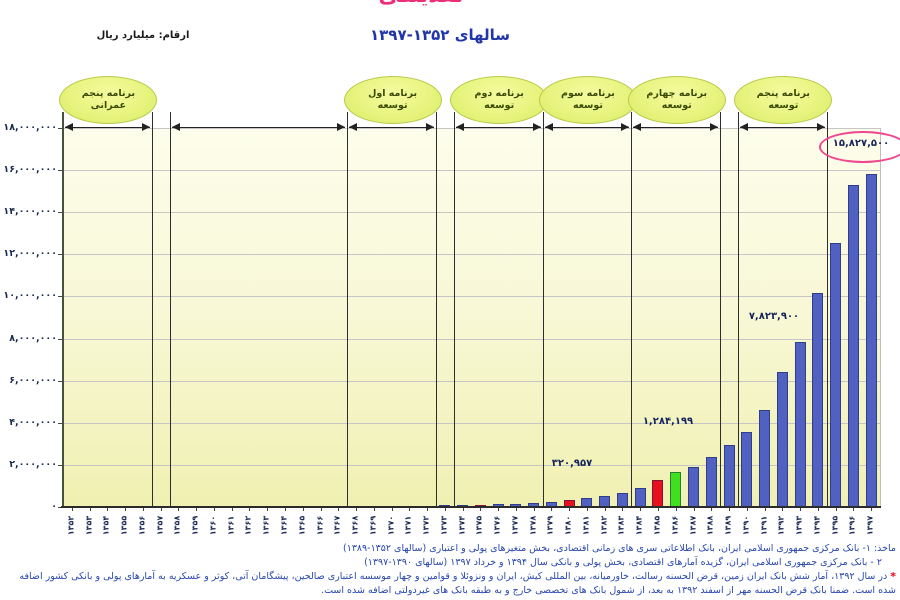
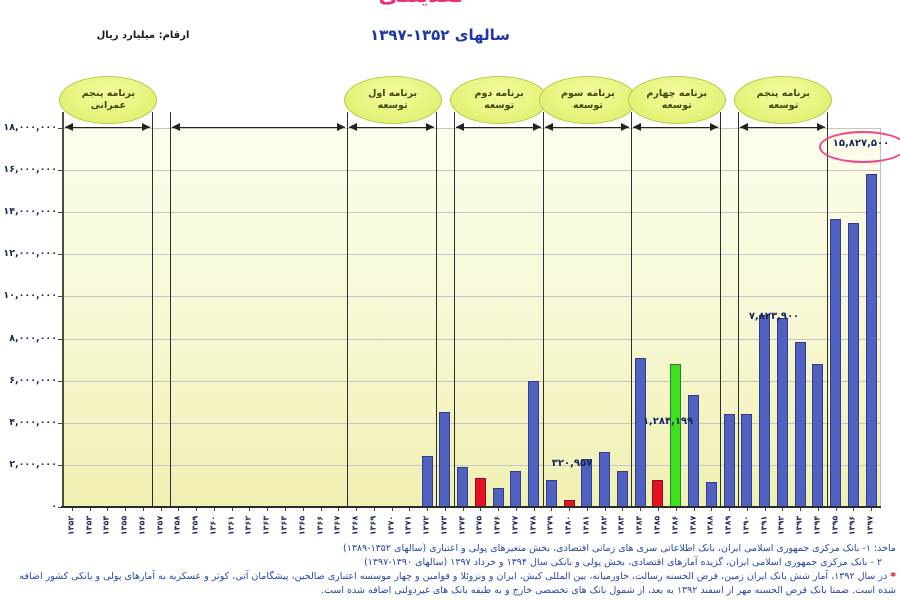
۱۳۷۲: 100000 -> 2400000
۱۳۷۳: 100000 -> 4500000
۱۳۷۴: 100000 -> 1900000
۱۳۷۵: 100000 -> 1400000
۱۳۷۶: 100000 -> 900000
۱۳۷۷: 200000 -> 1700000
۱۳۷۸: 200000 -> 6000000
۱۳۷۹: 200000 -> 1300000
۱۳۸۱: 400000 -> 2300000
۱۳۸۲: 500000 -> 2600000
۱۳۸۳: 700000 -> 1700000
۱۳۸۴: 900000 -> 7100000
۱۳۸۶: 1600000 -> 6800000
۱۳۸۷: 1900000 -> 5300000
۱۳۸۸: 2400000 -> 1200000
۱۳۸۹: 2900000 -> 4400000
۱۳۹۰: 3500000 -> 4400000
۱۳۹۱: 4600000 -> 9100000
۱۳۹۲: 6400000 -> 9000000
۱۳۹۴: 10200000 -> 6800000
۱۳۹۵: 12500000 -> 13700000
۱۳۹۶: 15300000 -> 13500000
